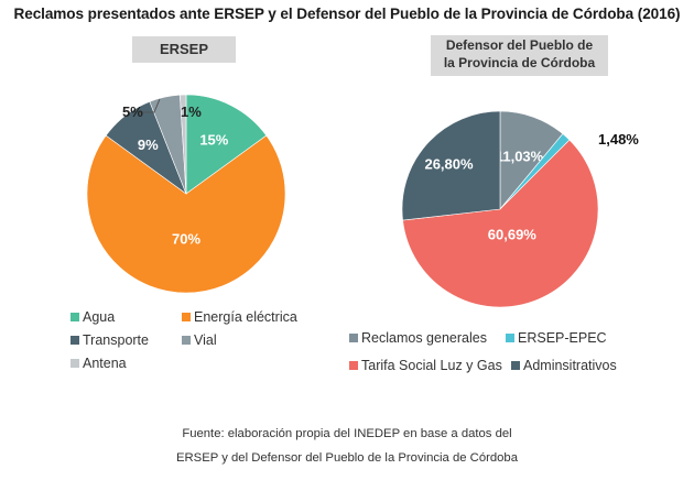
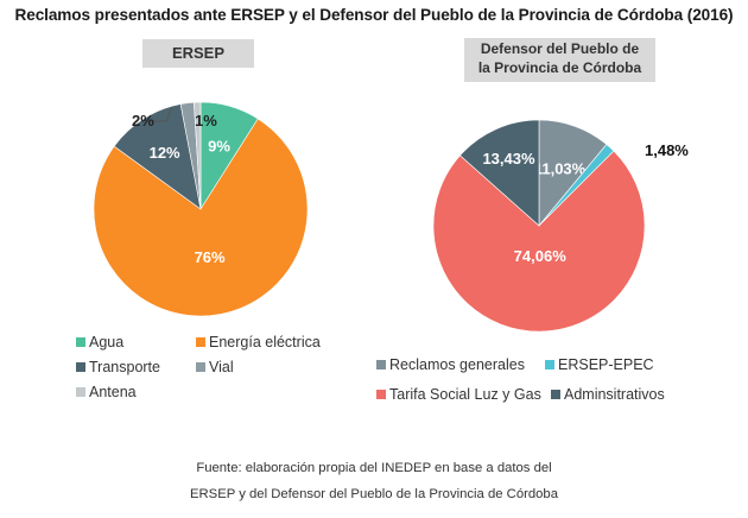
ERSEP/Agua: 15% -> 9%
ERSEP/Energía eléctrica: 70% -> 76%
ERSEP/Transporte: 9% -> 12%
ERSEP/Vial: 5% -> 2%
Defensor del Pueblo de la Provincia de Córdoba/Tarifa Social Luz y Gas: 60,69% -> 74,06%
Defensor del Pueblo de la Provincia de Córdoba/Adminsitrativos: 26,80% -> 13,43%
